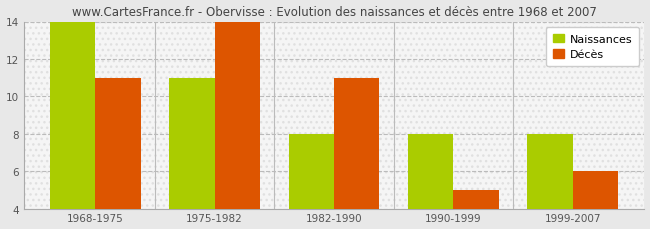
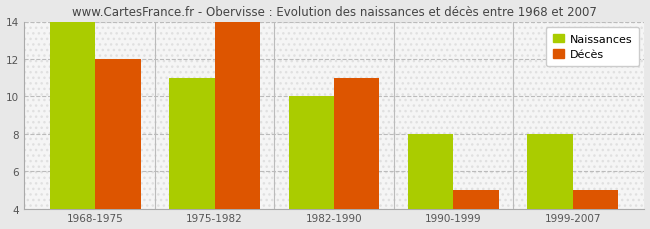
Décès/1968-1975: 11 -> 12
Naissances/1982-1990: 8 -> 10
Décès/1999-2007: 6 -> 5
